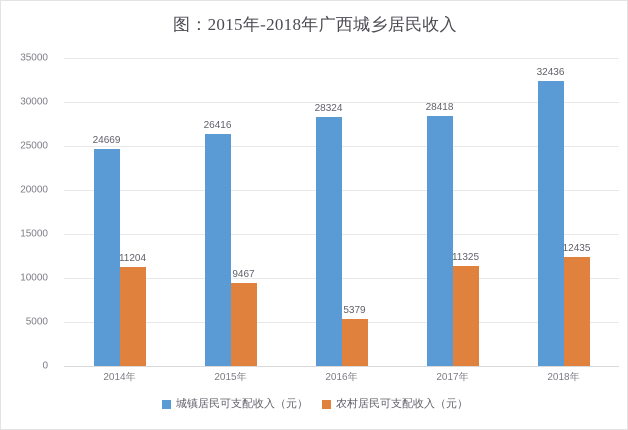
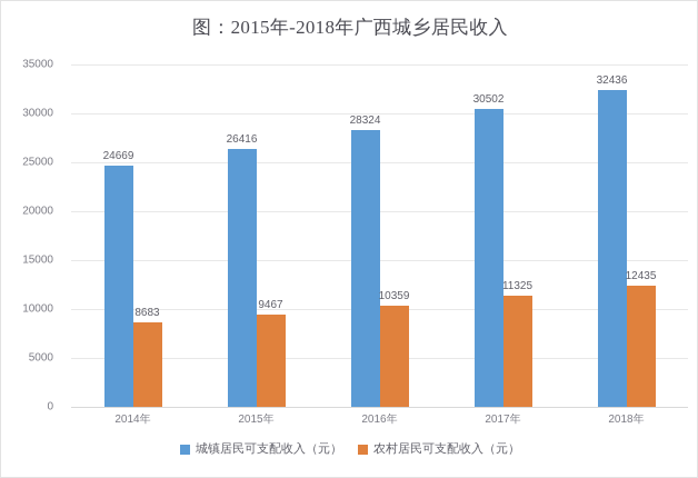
农村居民可支配收入（元）/2014年: 11204 -> 8683
农村居民可支配收入（元）/2016年: 5379 -> 10359
城镇居民可支配收入（元）/2017年: 28418 -> 30502
